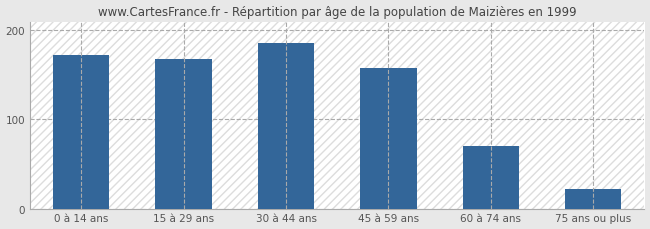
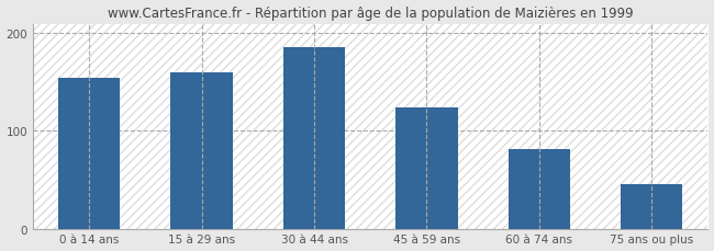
0 à 14 ans: 172 -> 154
15 à 29 ans: 168 -> 160
45 à 59 ans: 158 -> 124
60 à 74 ans: 70 -> 82
75 ans ou plus: 22 -> 46
